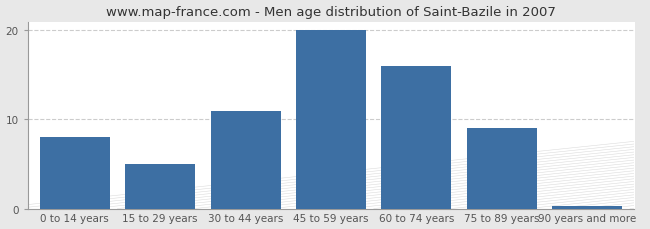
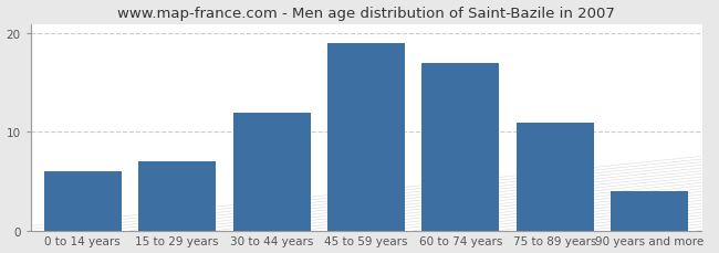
0 to 14 years: 8.0 -> 6.0
15 to 29 years: 5.0 -> 7.0
30 to 44 years: 11.0 -> 12.0
45 to 59 years: 20.0 -> 19.0
60 to 74 years: 16.0 -> 17.0
75 to 89 years: 9.0 -> 11.0
90 years and more: 0.3 -> 4.0
